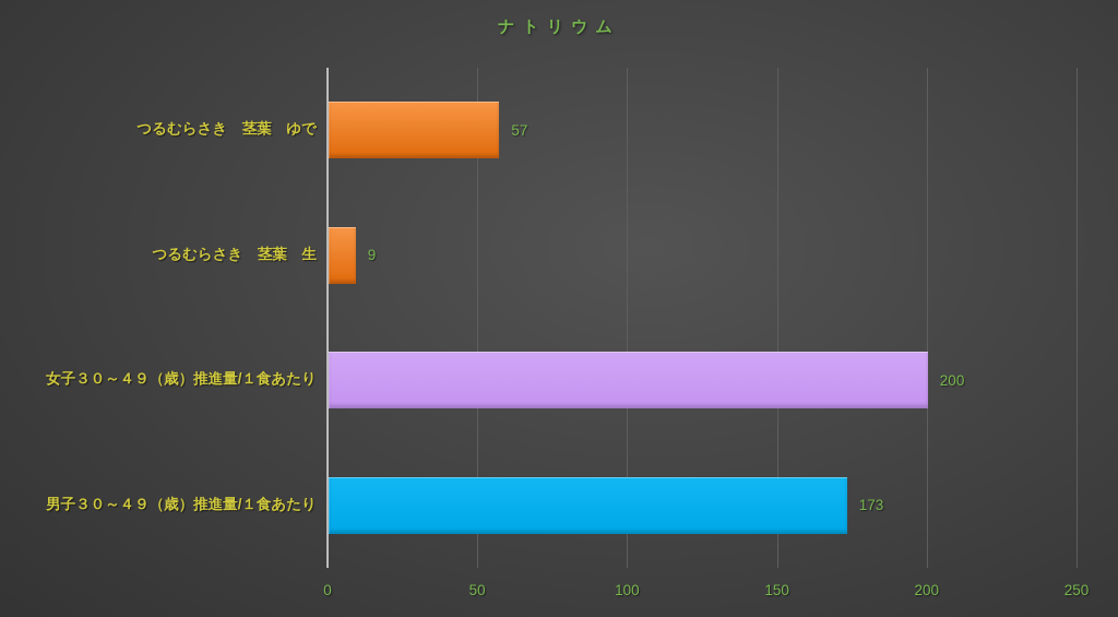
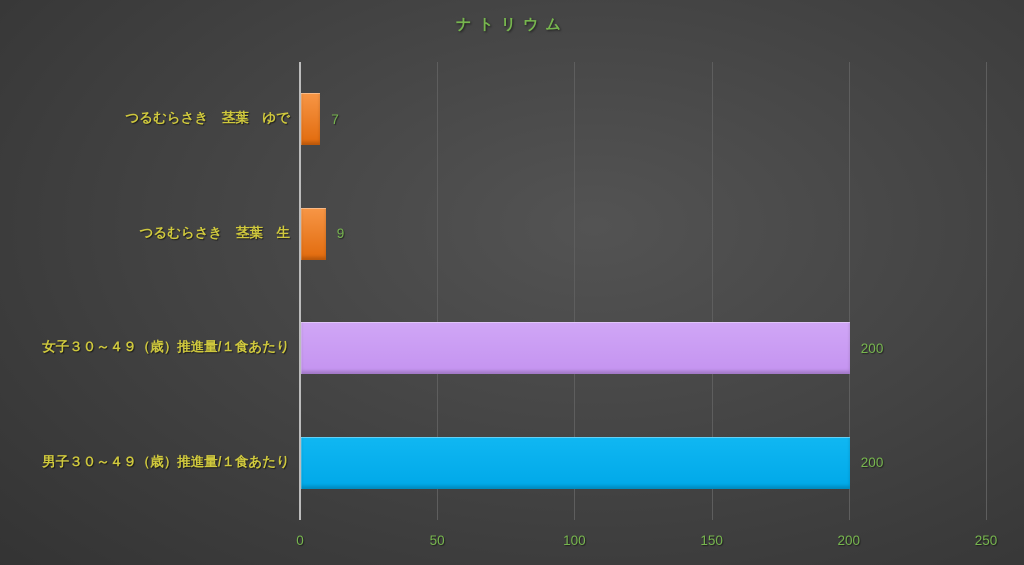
つるむらさき 茎葉 ゆで: 57 -> 7
男子３０～４９（歳）推進量/１食あたり: 173 -> 200
